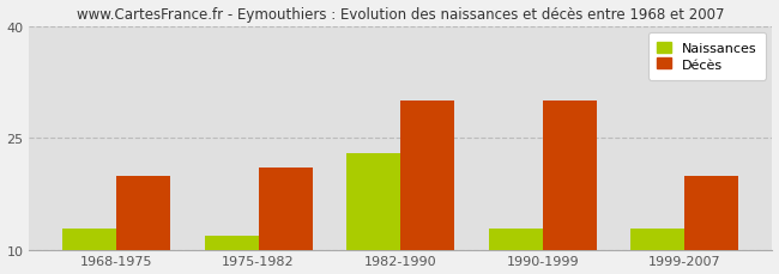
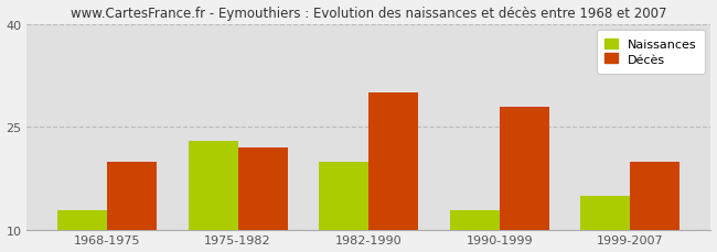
Naissances/1975-1982: 12 -> 23
Décès/1975-1982: 21 -> 22
Naissances/1982-1990: 23 -> 20
Décès/1990-1999: 30 -> 28
Naissances/1999-2007: 13 -> 15
